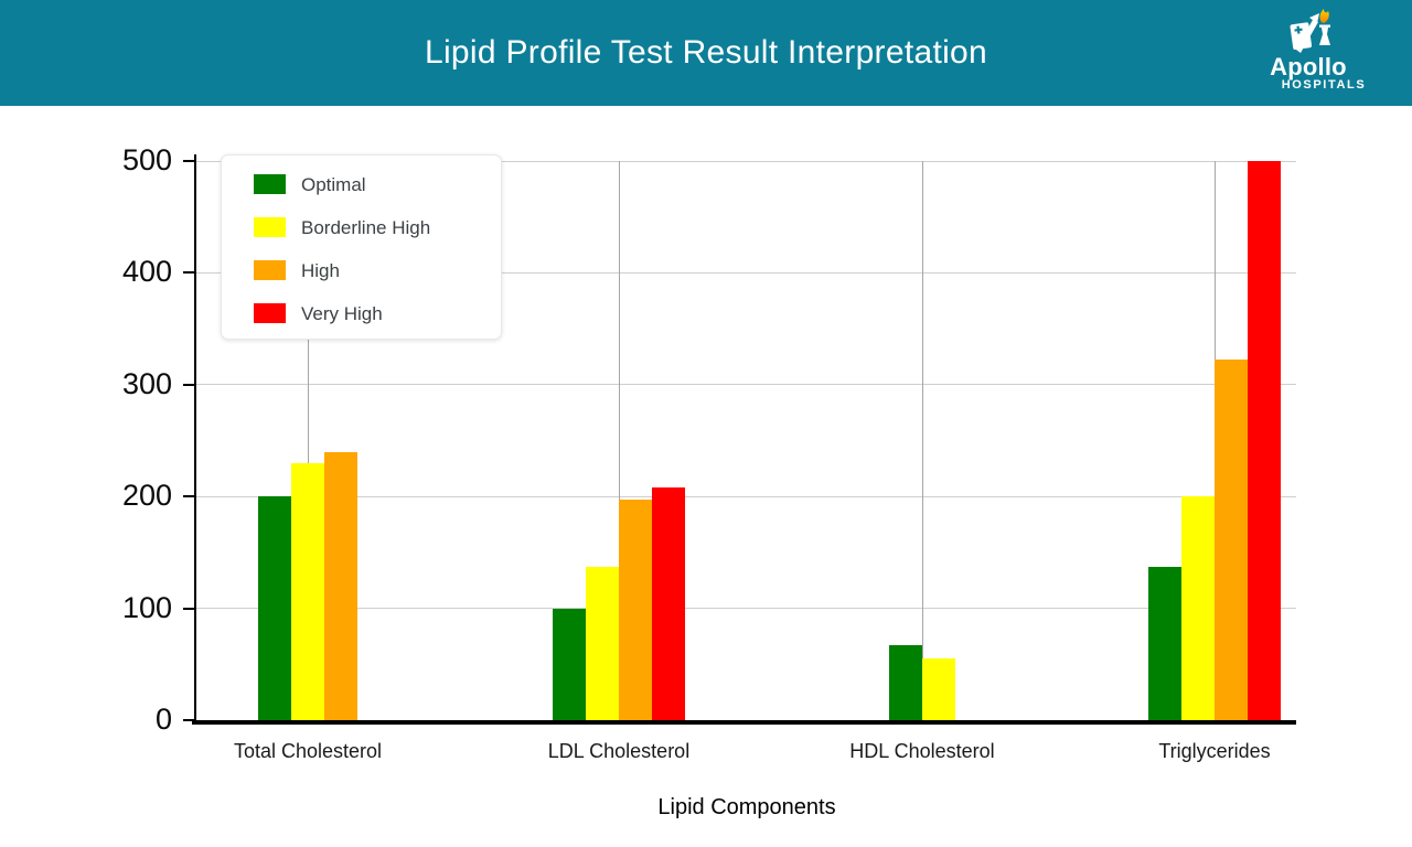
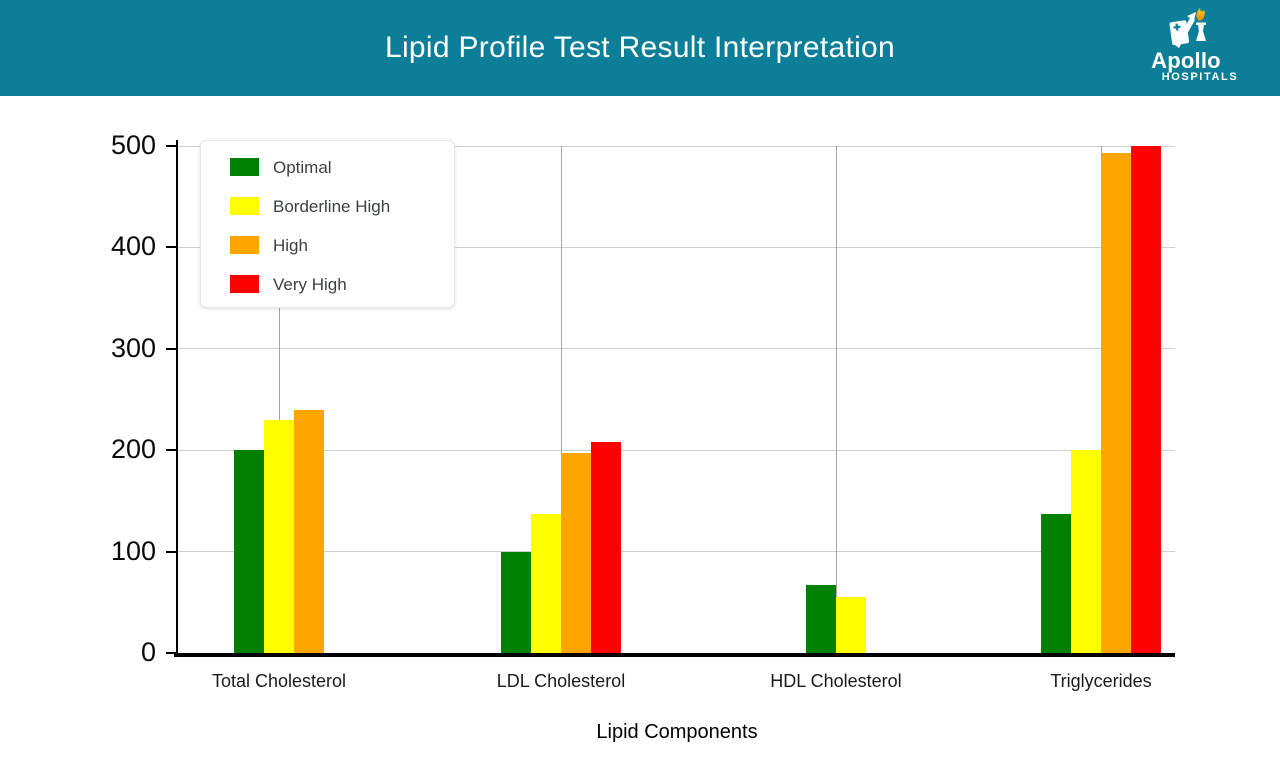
High/Triglycerides: 322 -> 493
